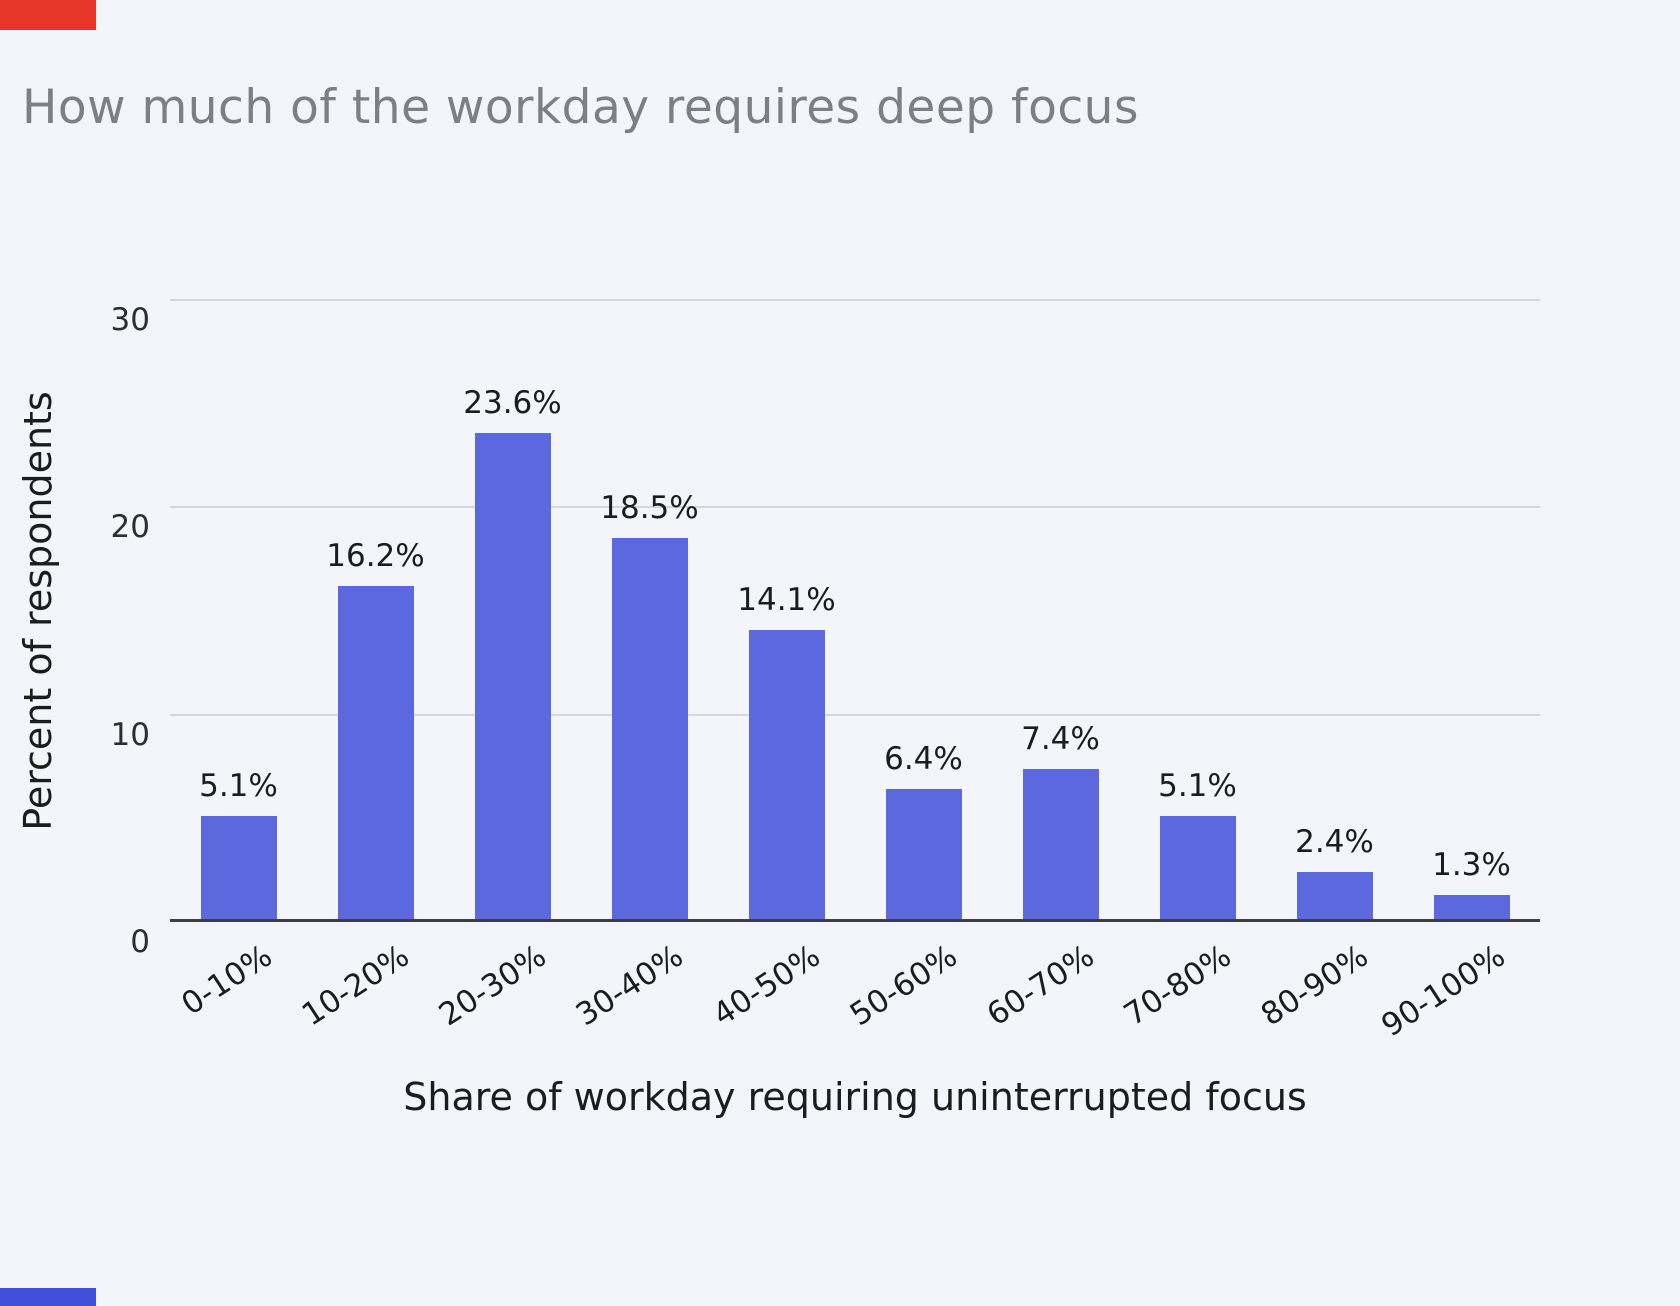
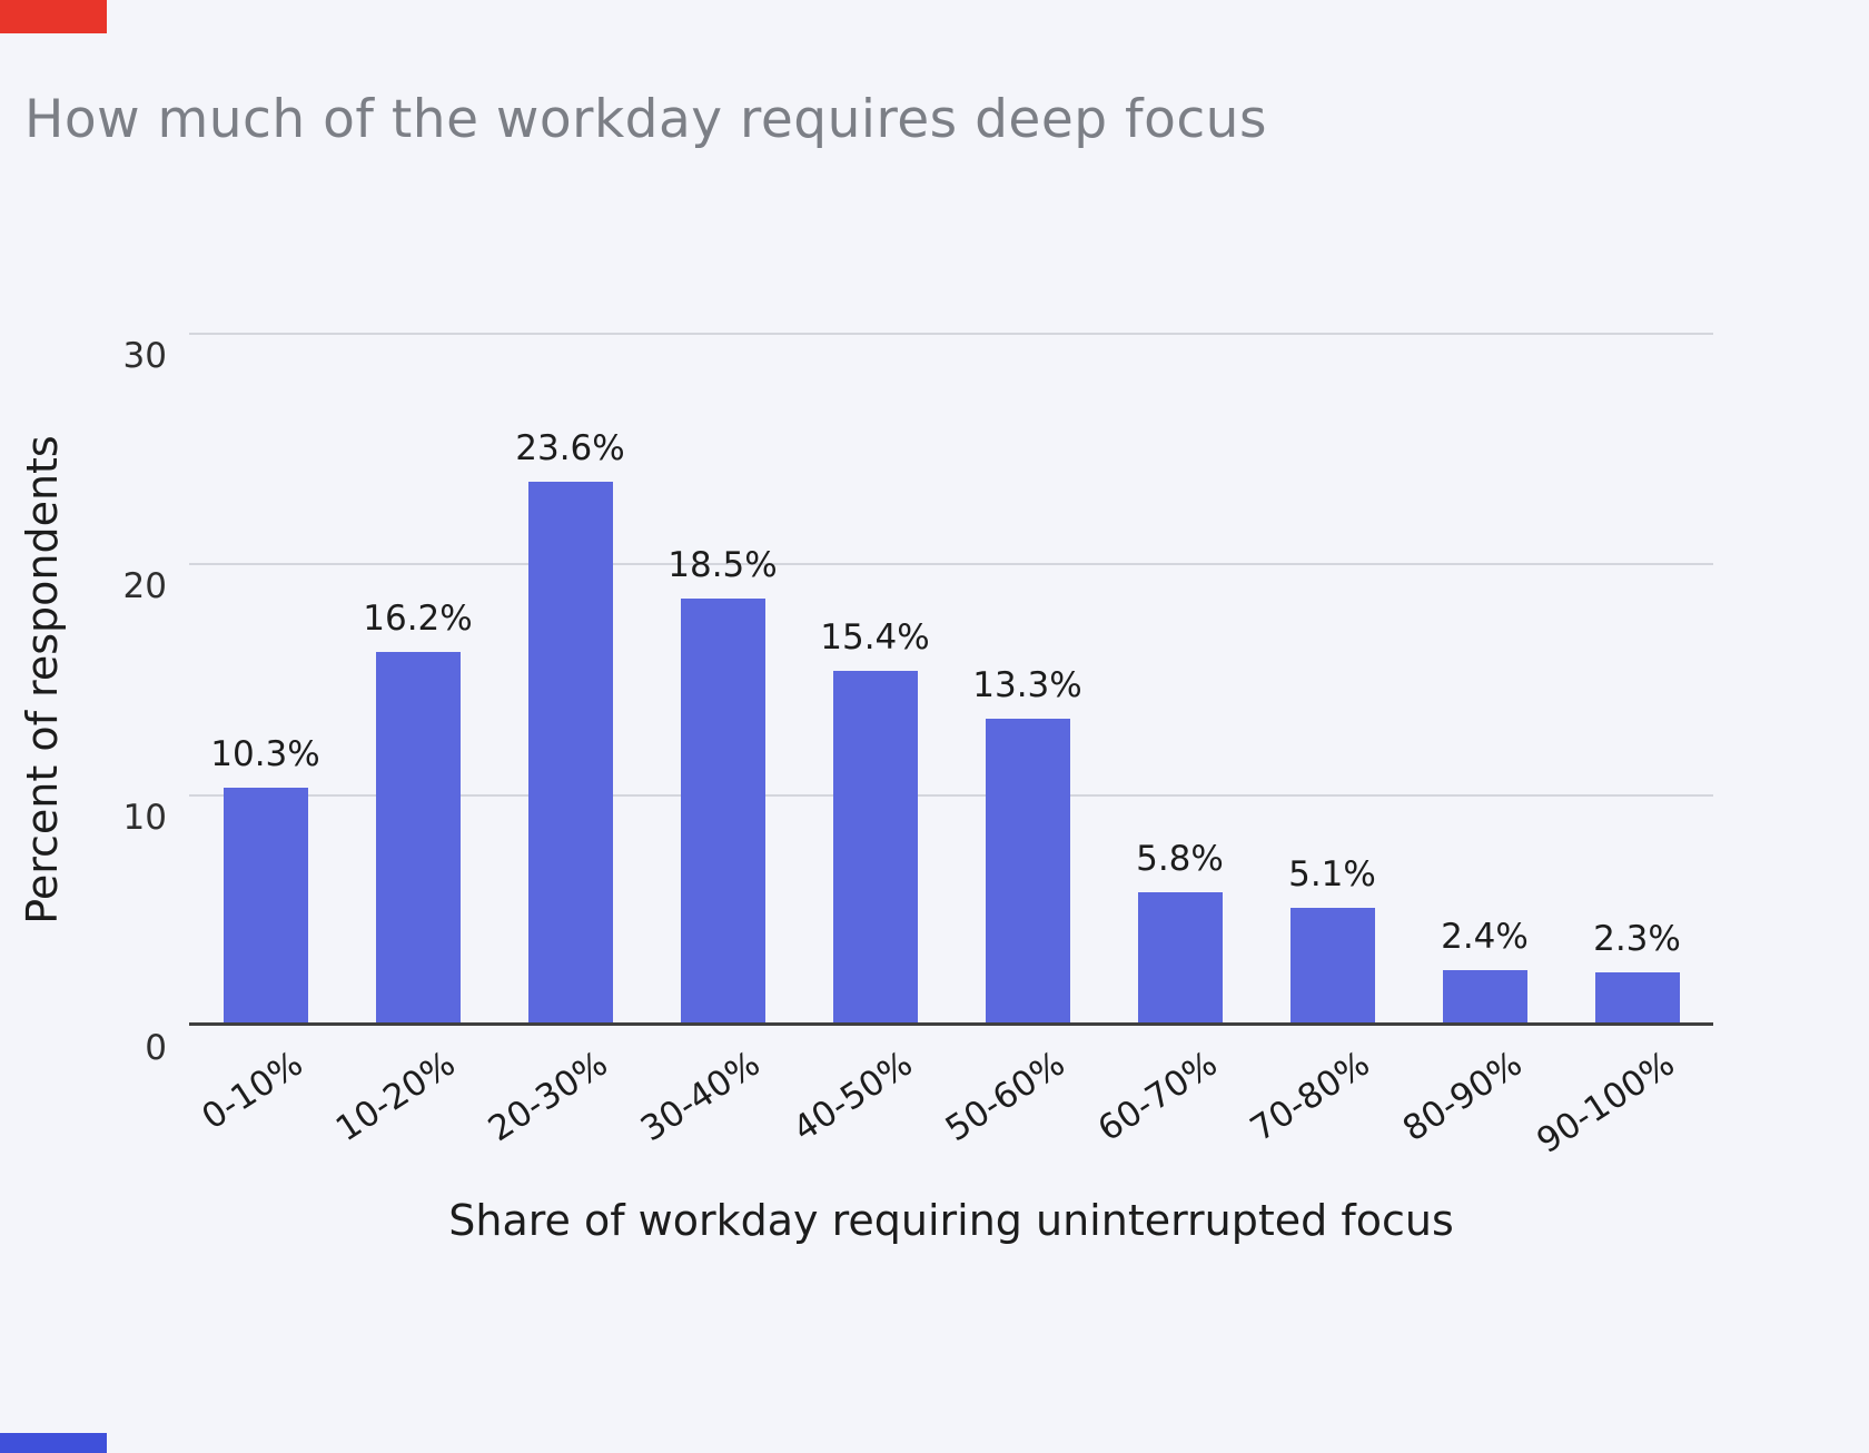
0-10%: 5.1% -> 10.3%
40-50%: 14.1% -> 15.4%
50-60%: 6.4% -> 13.3%
60-70%: 7.4% -> 5.8%
90-100%: 1.3% -> 2.3%
